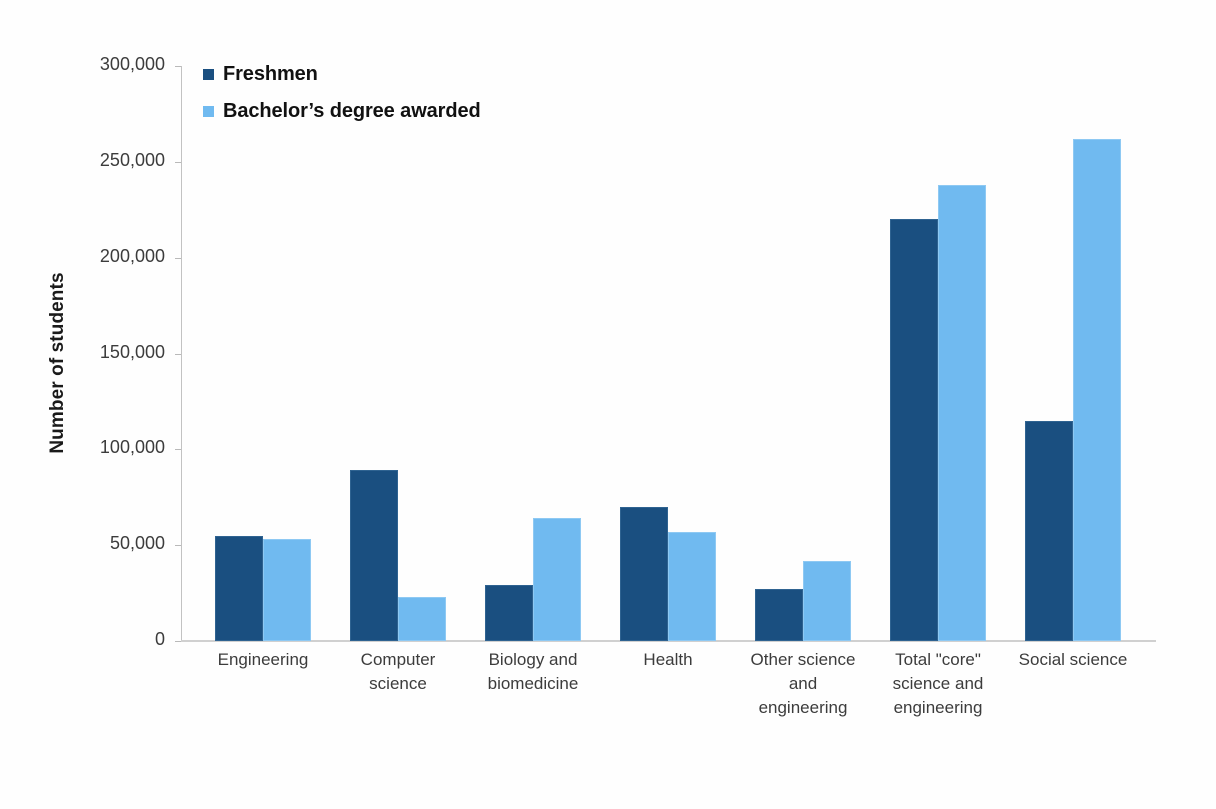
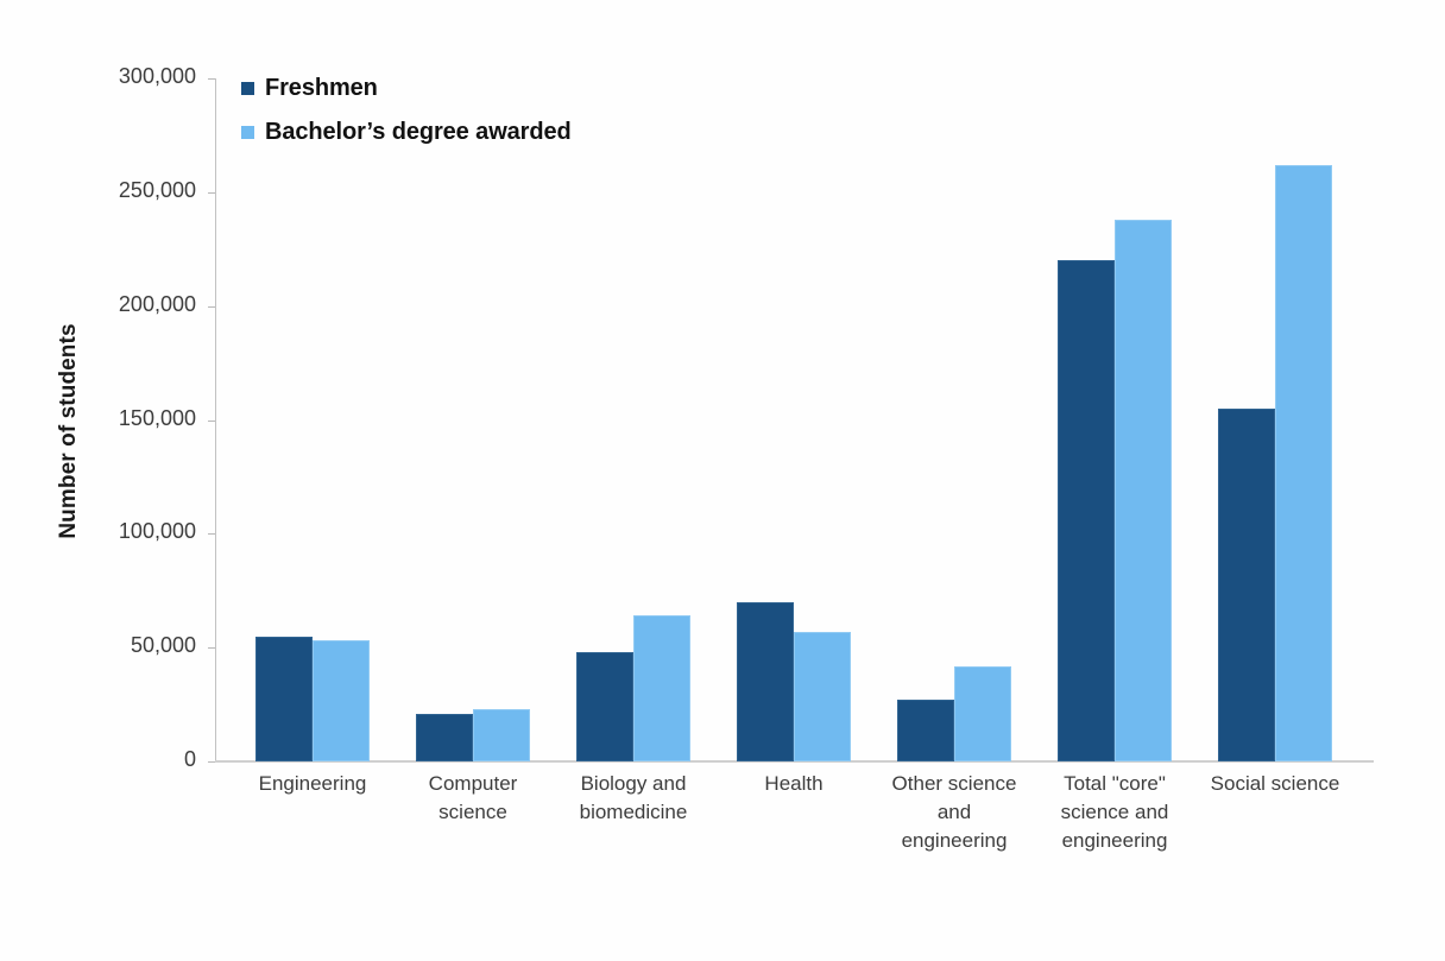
Freshmen/Computer science: 89000 -> 21000
Freshmen/Biology and biomedicine: 29000 -> 48000
Freshmen/Social science: 115000 -> 155000
